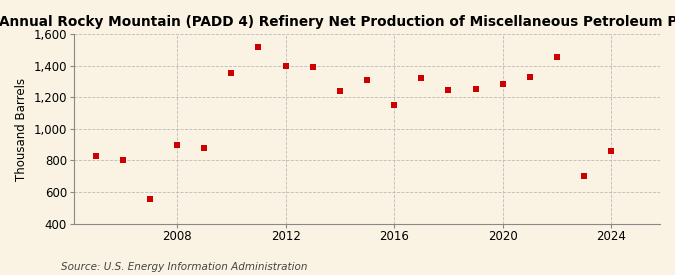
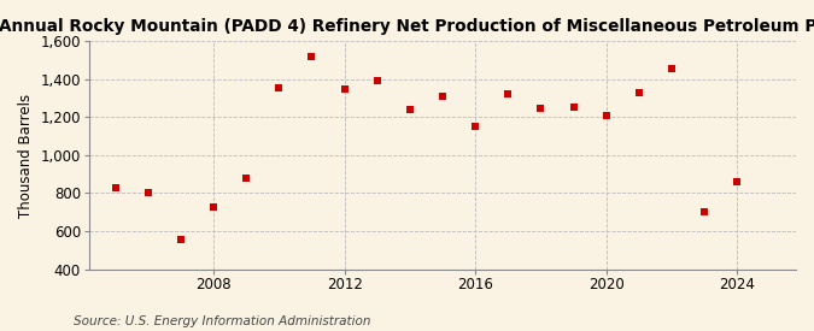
2008: 900 -> 730
2012: 1,400 -> 1,350
2020: 1,280 -> 1,210
